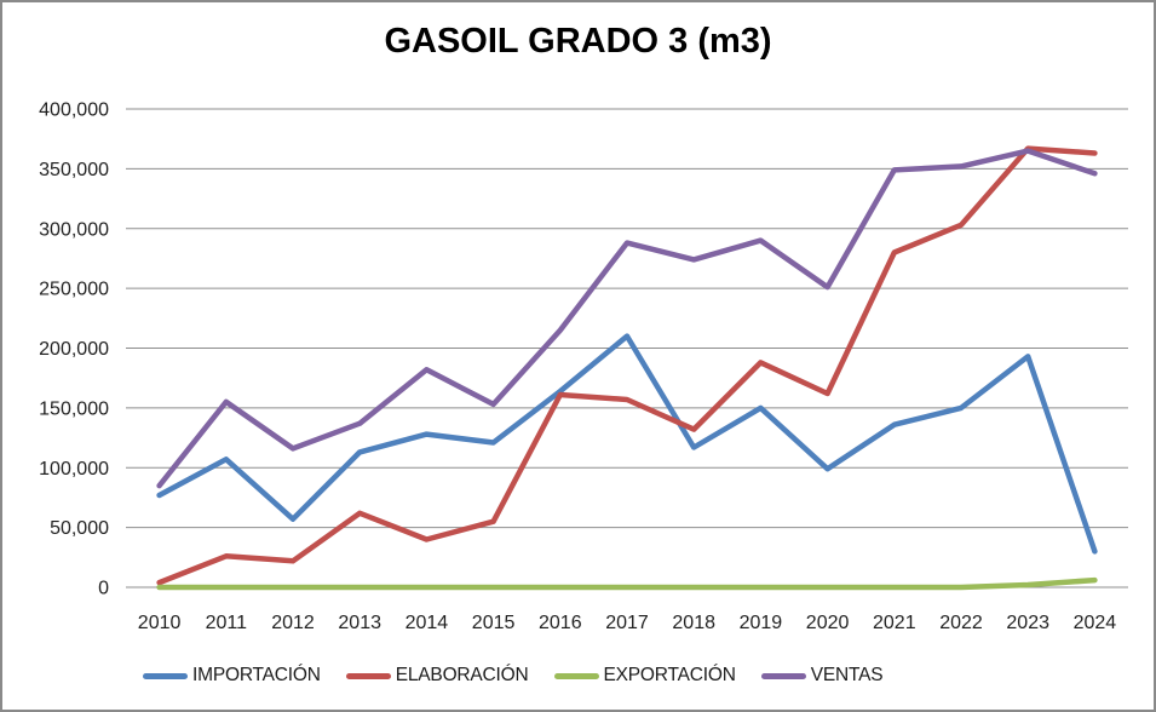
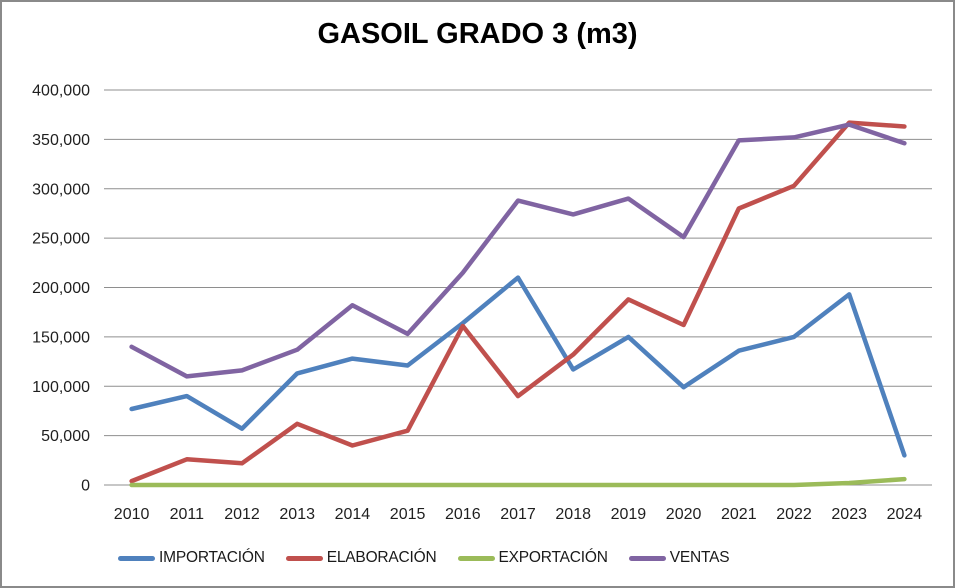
VENTAS/2010: 80000 -> 140000
IMPORTACIÓN/2011: 110000 -> 90000
VENTAS/2011: 160000 -> 110000
ELABORACIÓN/2017: 160000 -> 90000
